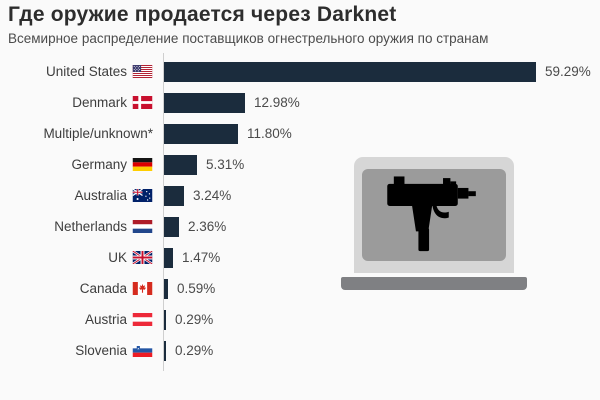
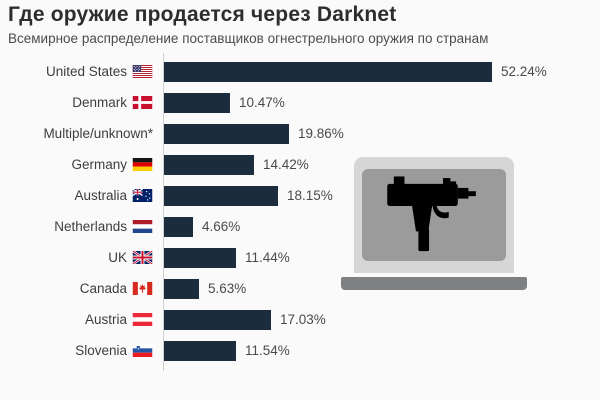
United States: 59.29% -> 52.24%
Denmark: 12.98% -> 10.47%
Multiple/unknown*: 11.80% -> 19.86%
Germany: 5.31% -> 14.42%
Australia: 3.24% -> 18.15%
Netherlands: 2.36% -> 4.66%
UK: 1.47% -> 11.44%
Canada: 0.59% -> 5.63%
Austria: 0.29% -> 17.03%
Slovenia: 0.29% -> 11.54%
